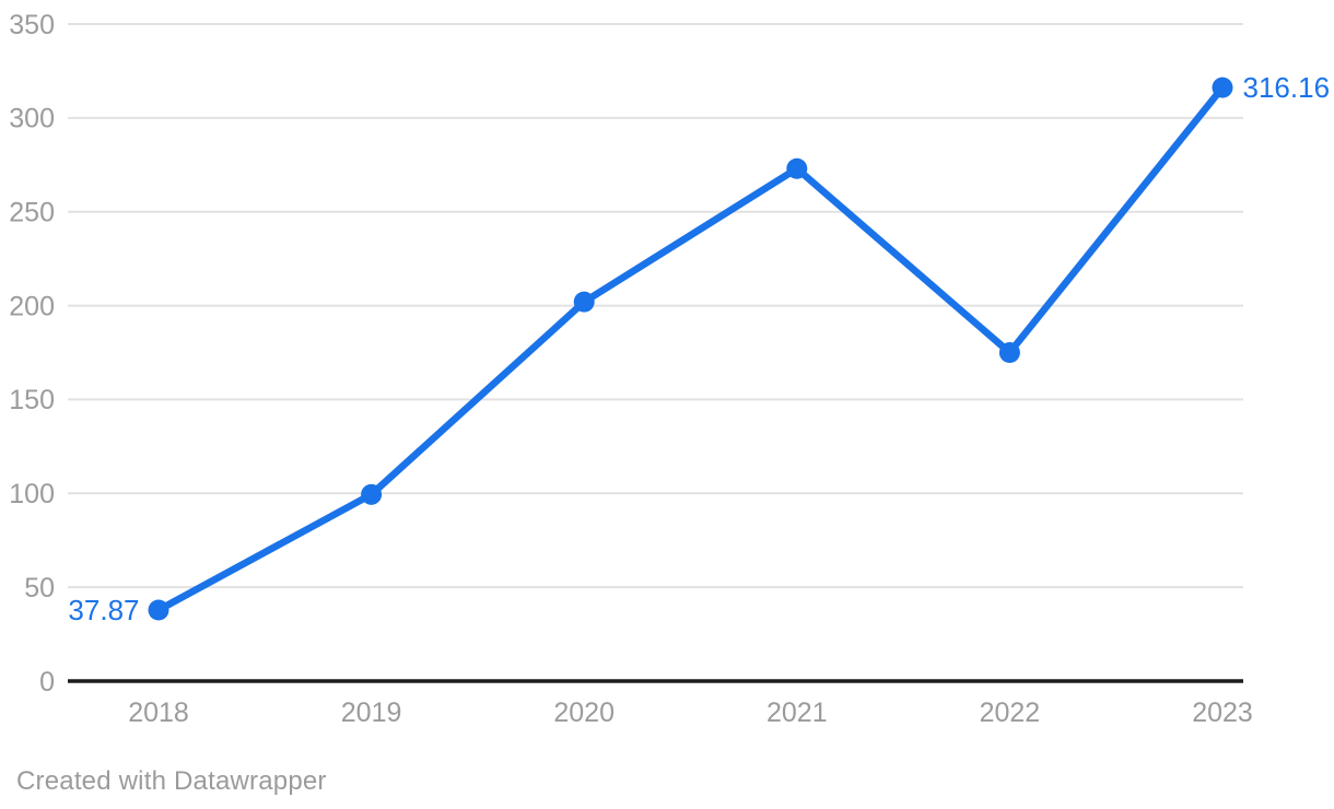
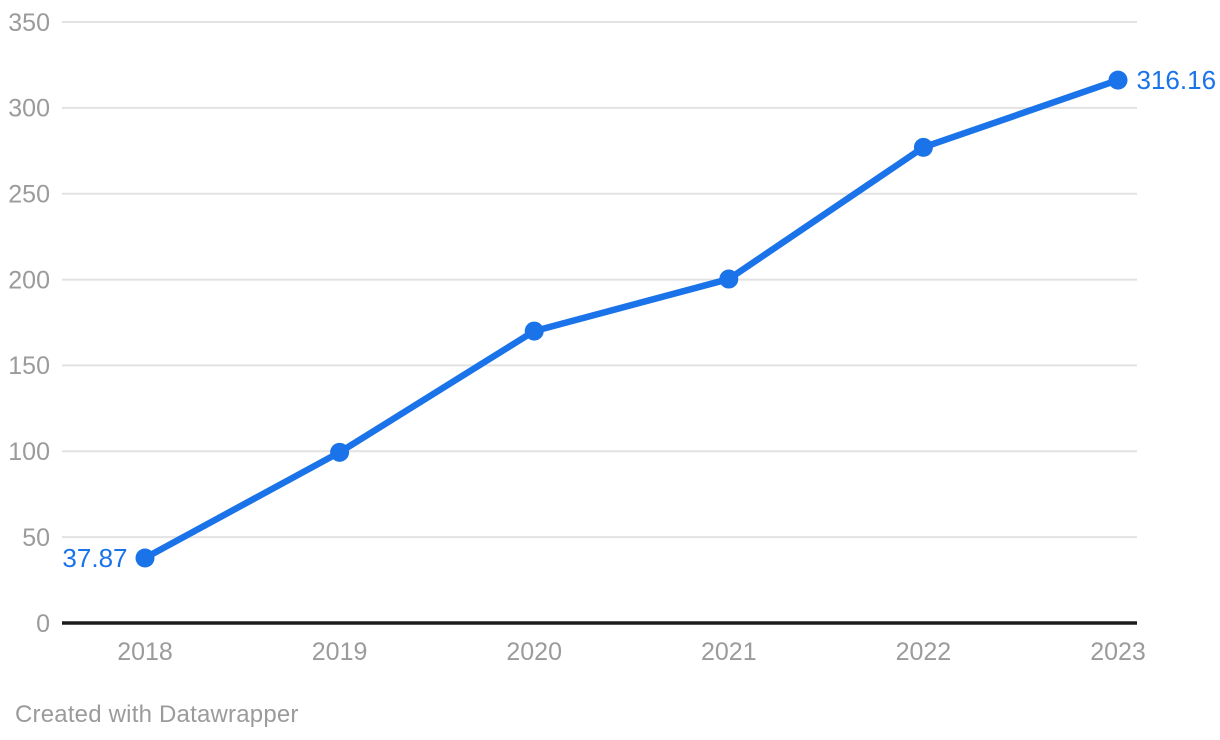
2020: 202 -> 170
2021: 273 -> 200
2022: 175 -> 277
